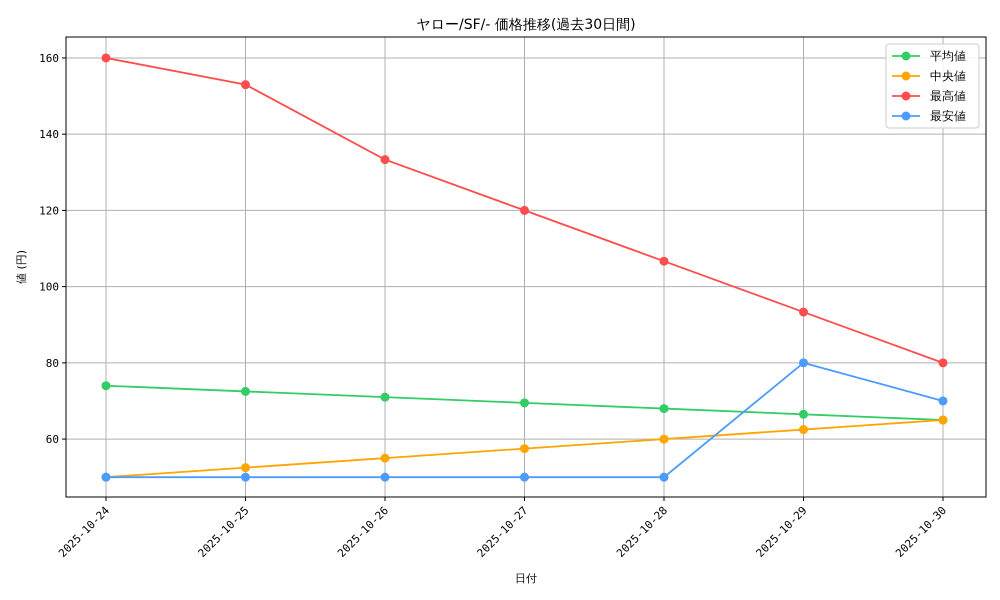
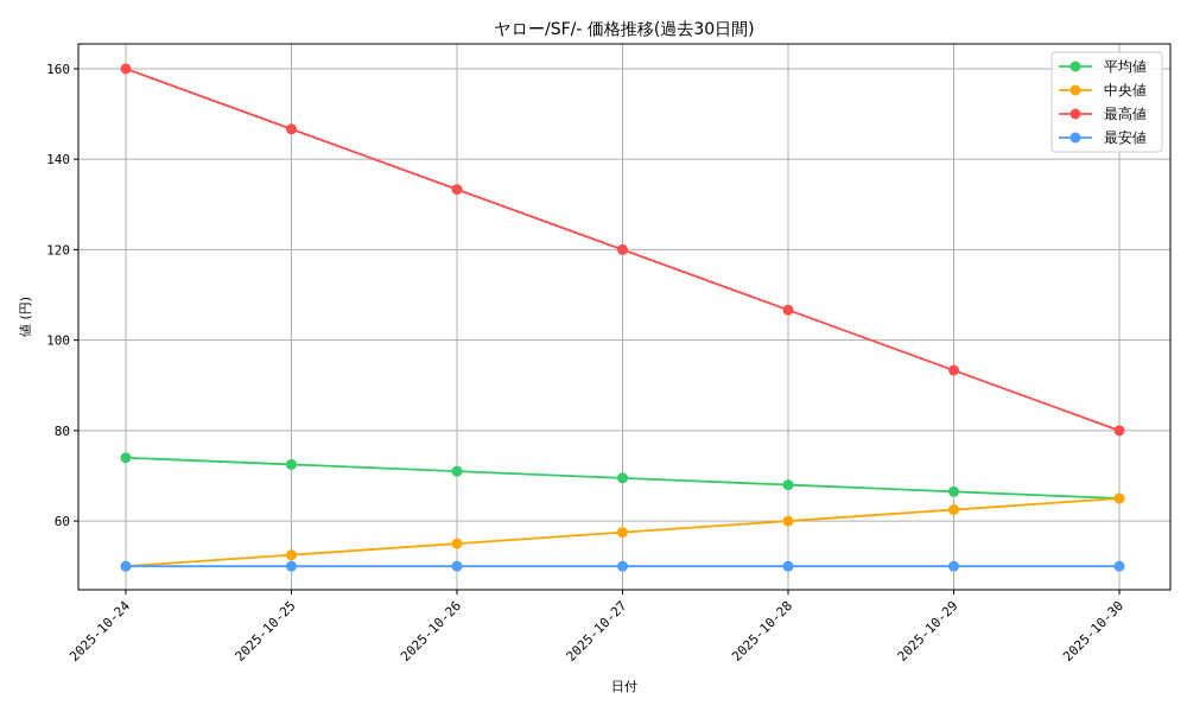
最高値/2025-10-25: 153 -> 147
最安値/2025-10-29: 80 -> 50
最安値/2025-10-30: 70 -> 50
